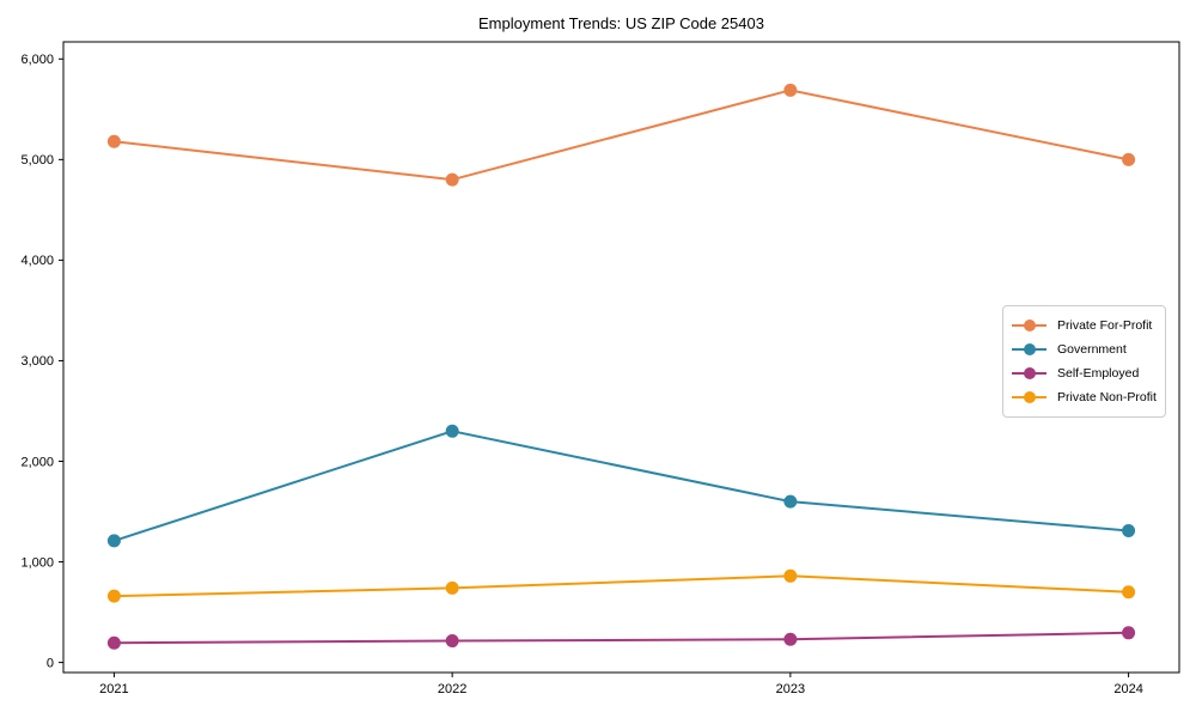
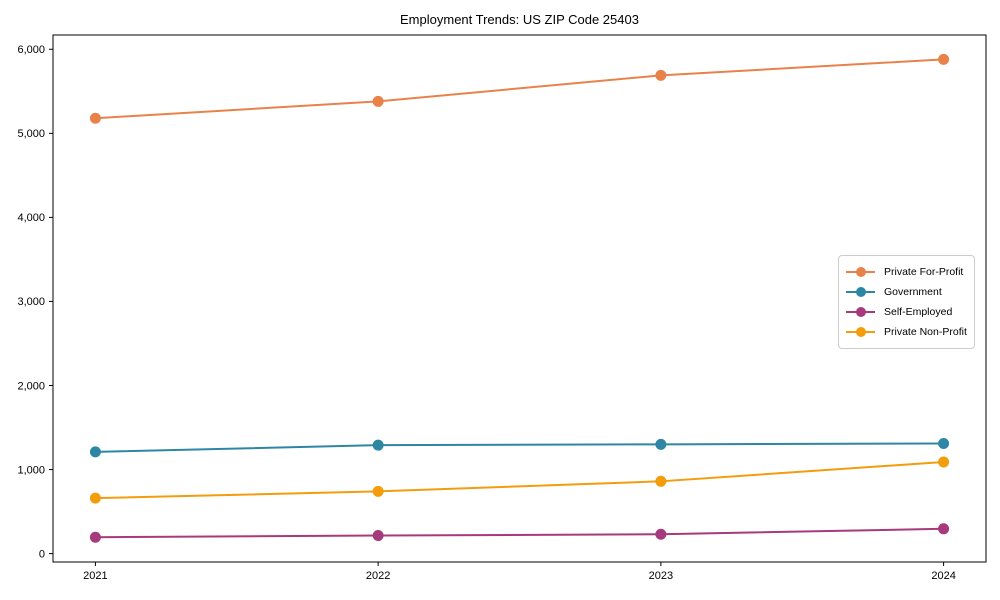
Private For-Profit/2022: 4800 -> 5400
Government/2022: 2300 -> 1300
Government/2023: 1600 -> 1300
Private For-Profit/2024: 5000 -> 5900
Private Non-Profit/2024: 700 -> 1100
